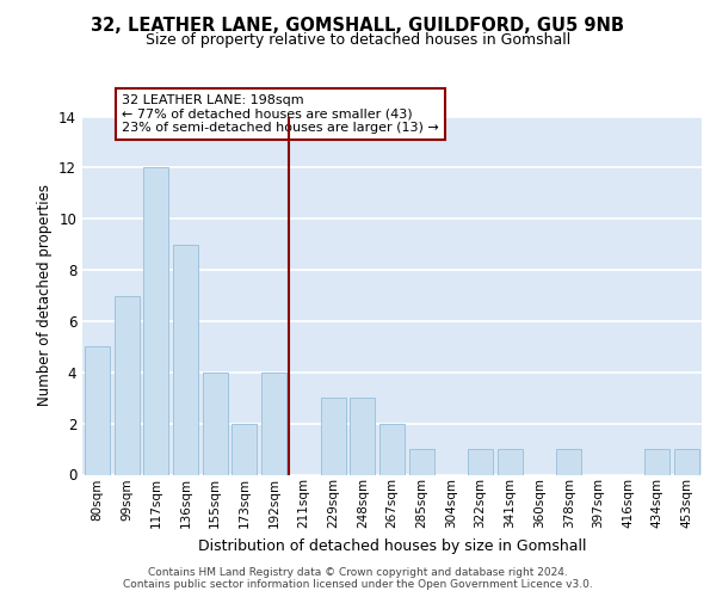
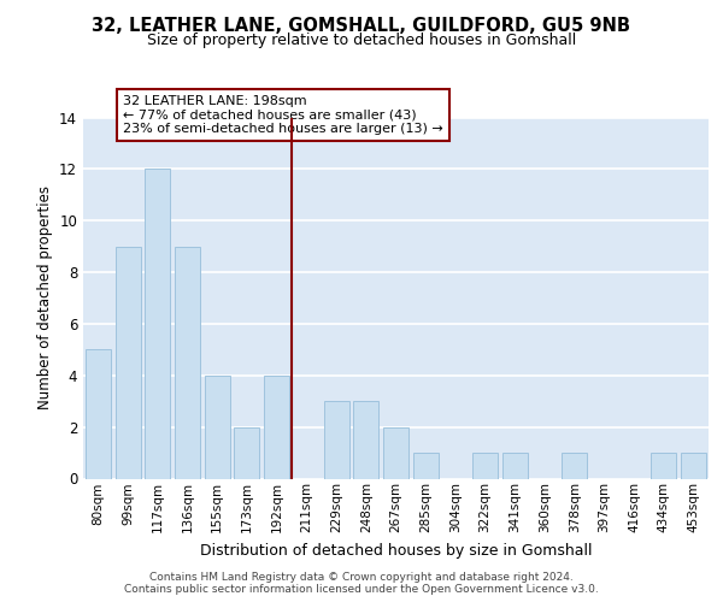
99sqm: 7 -> 9
